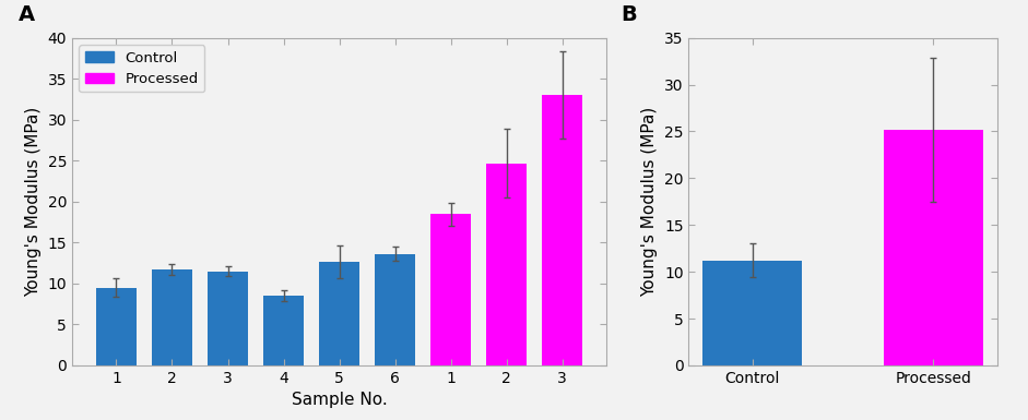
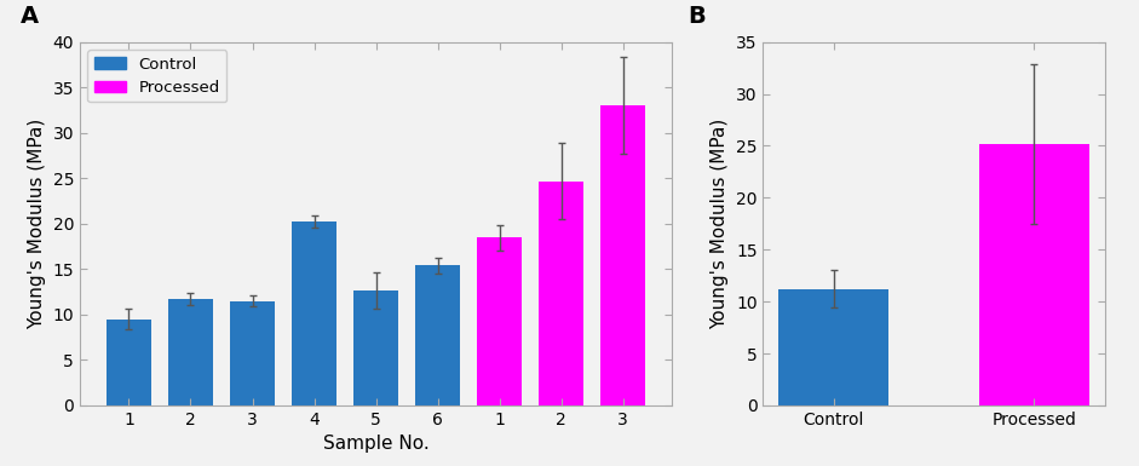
4: 8.5 -> 20.2
6: 13.6 -> 15.4
